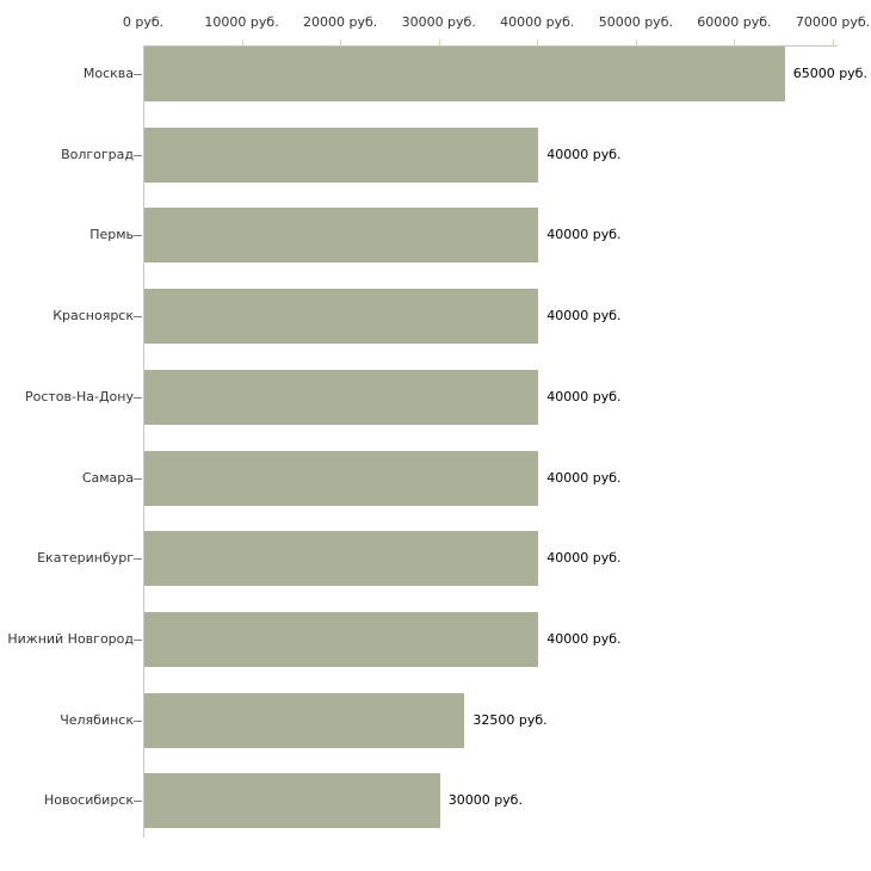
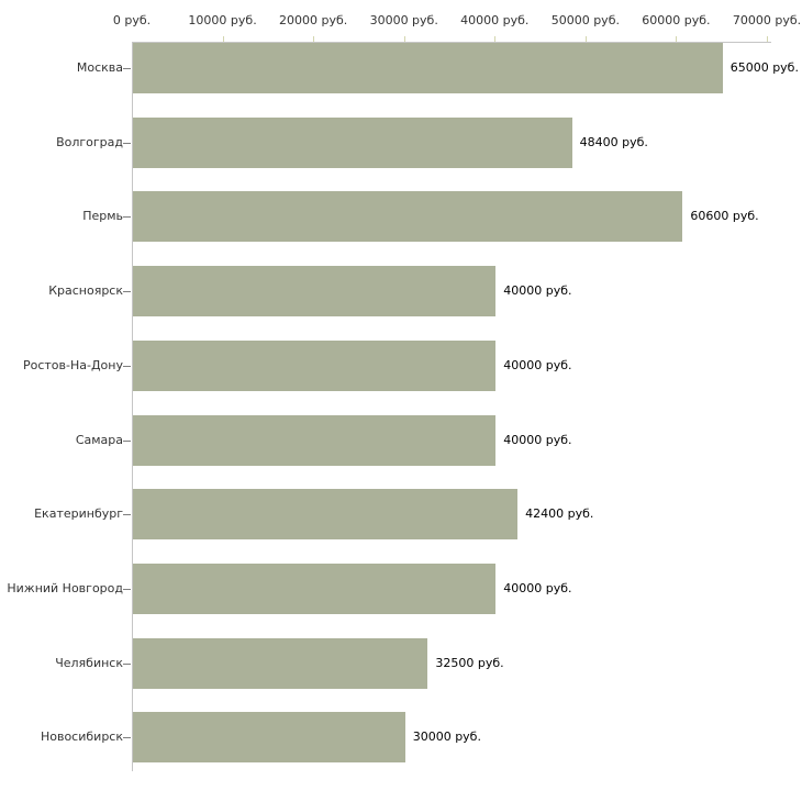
Волгоград: 40000 -> 48400
Пермь: 40000 -> 60600
Екатеринбург: 40000 -> 42400
